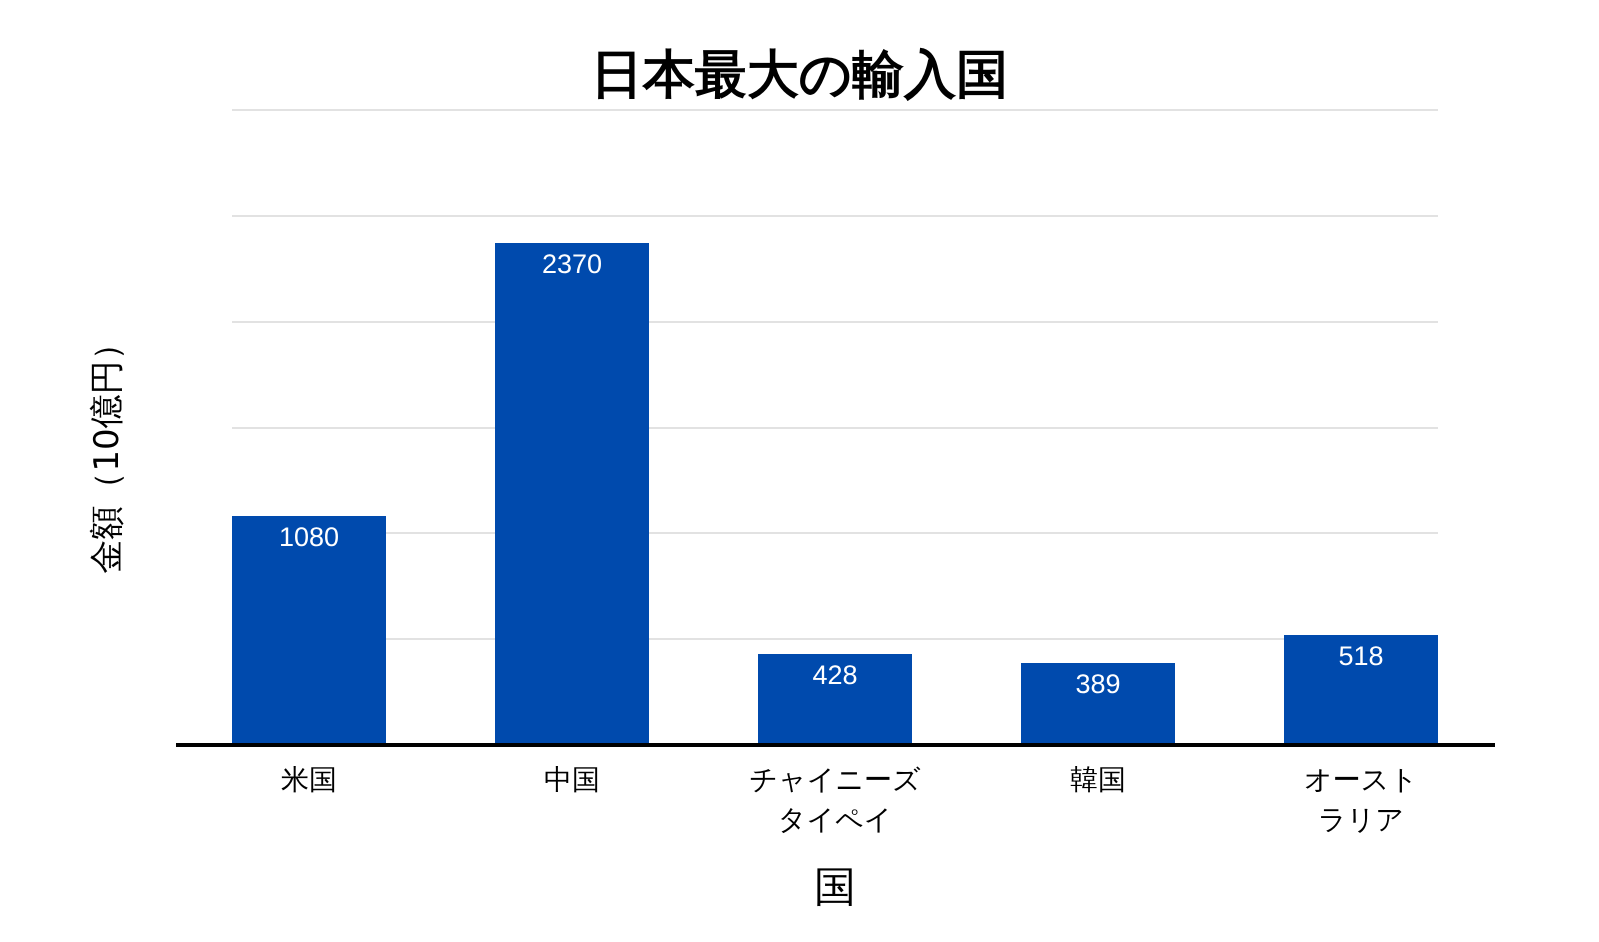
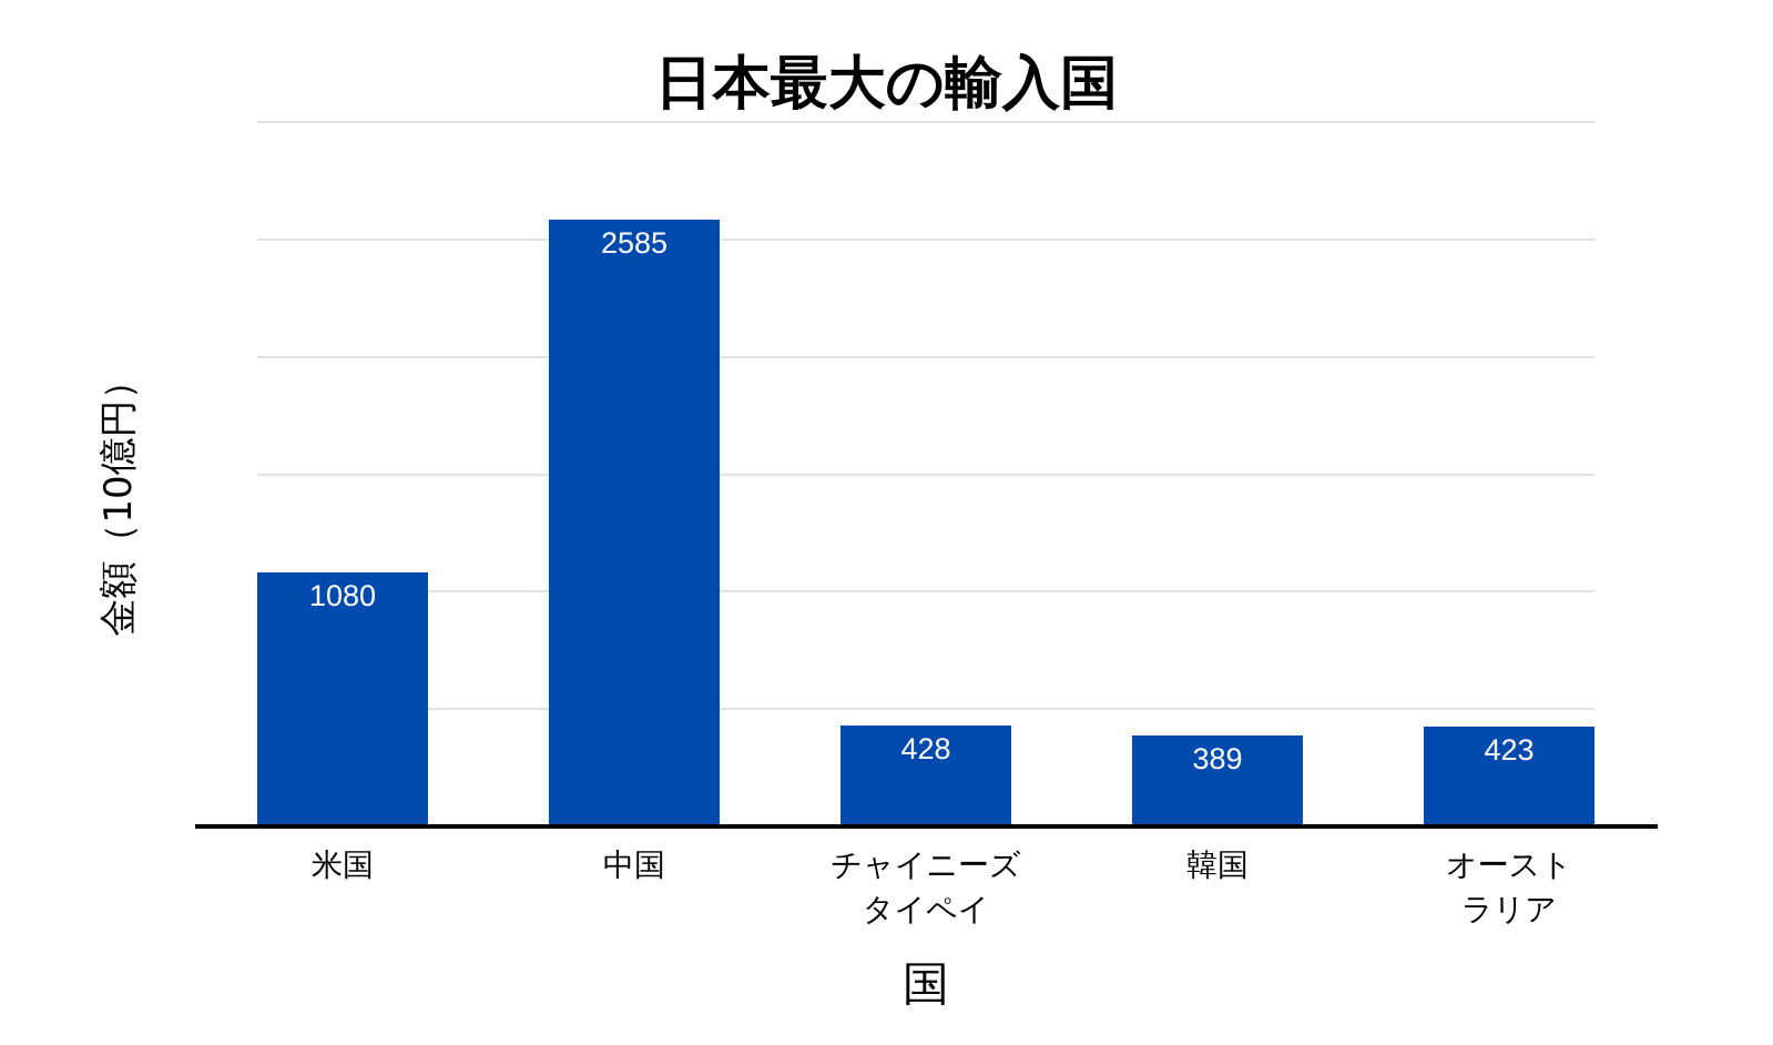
中国: 2370 -> 2585
オースト ラリア: 518 -> 423
